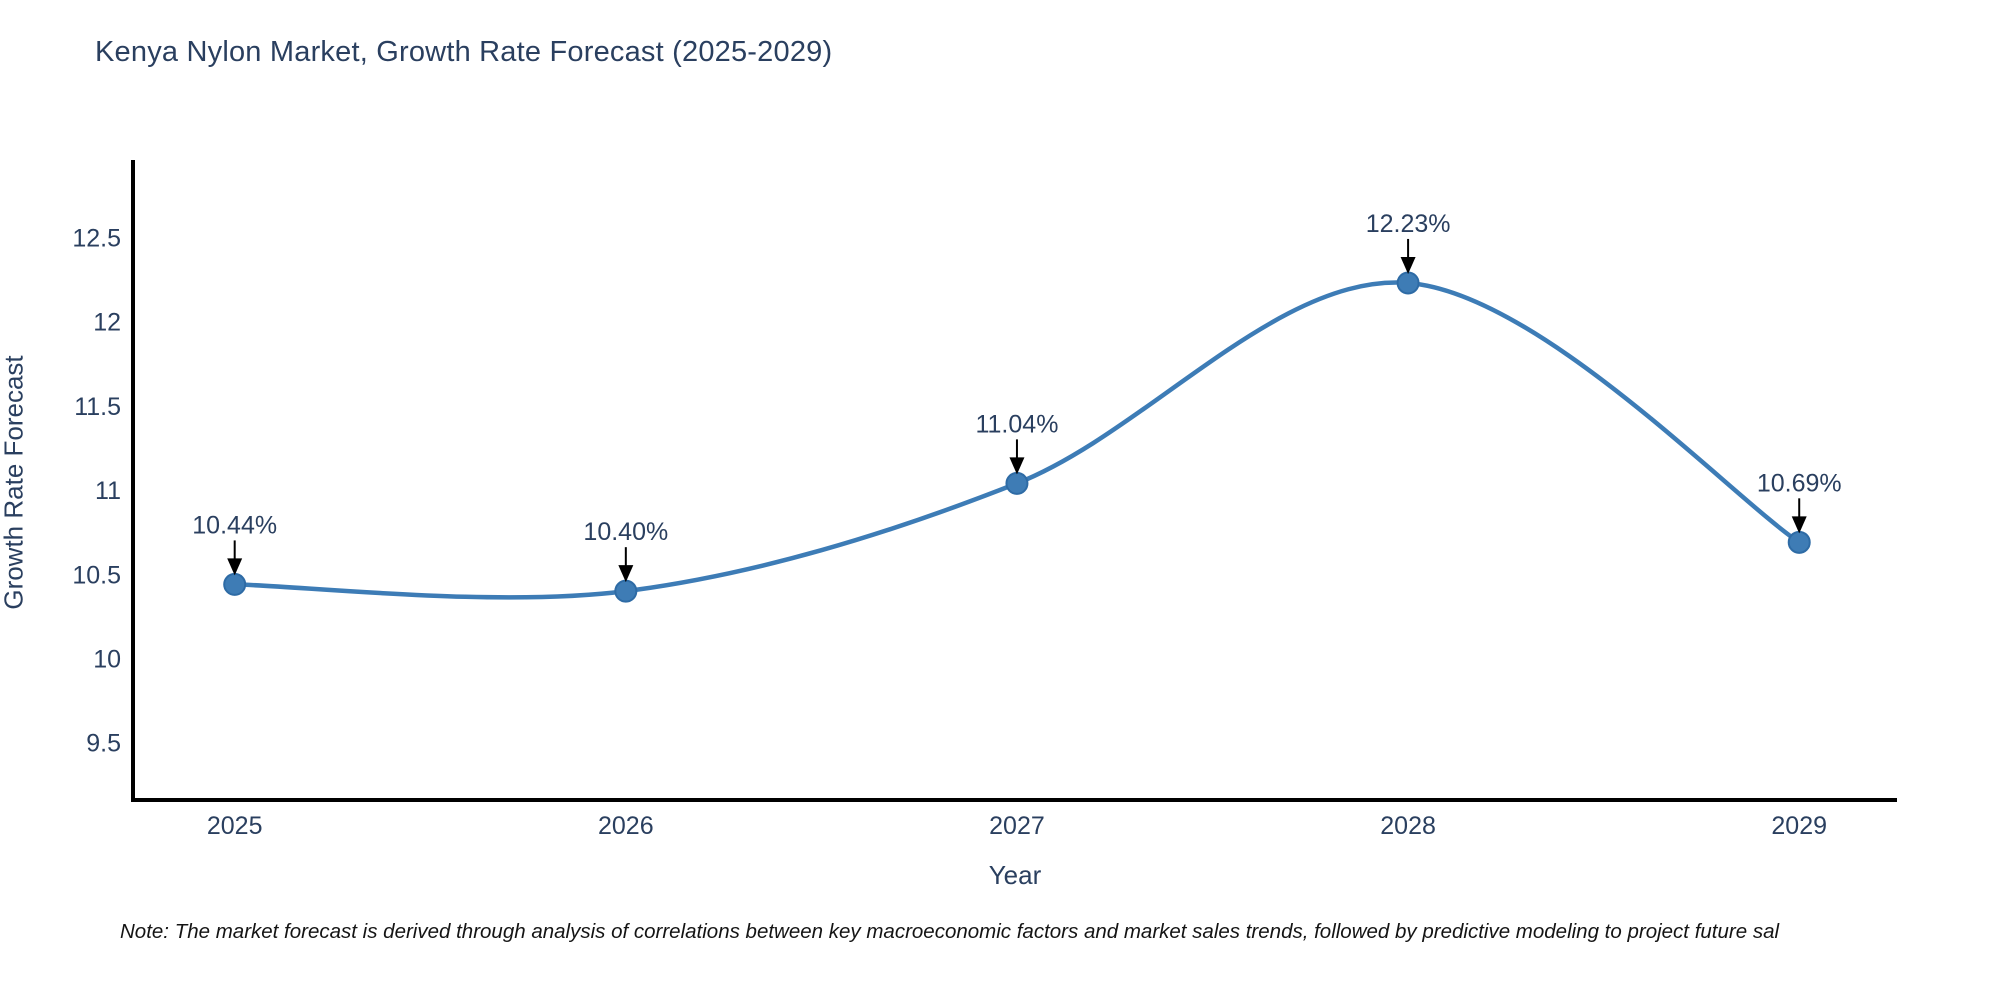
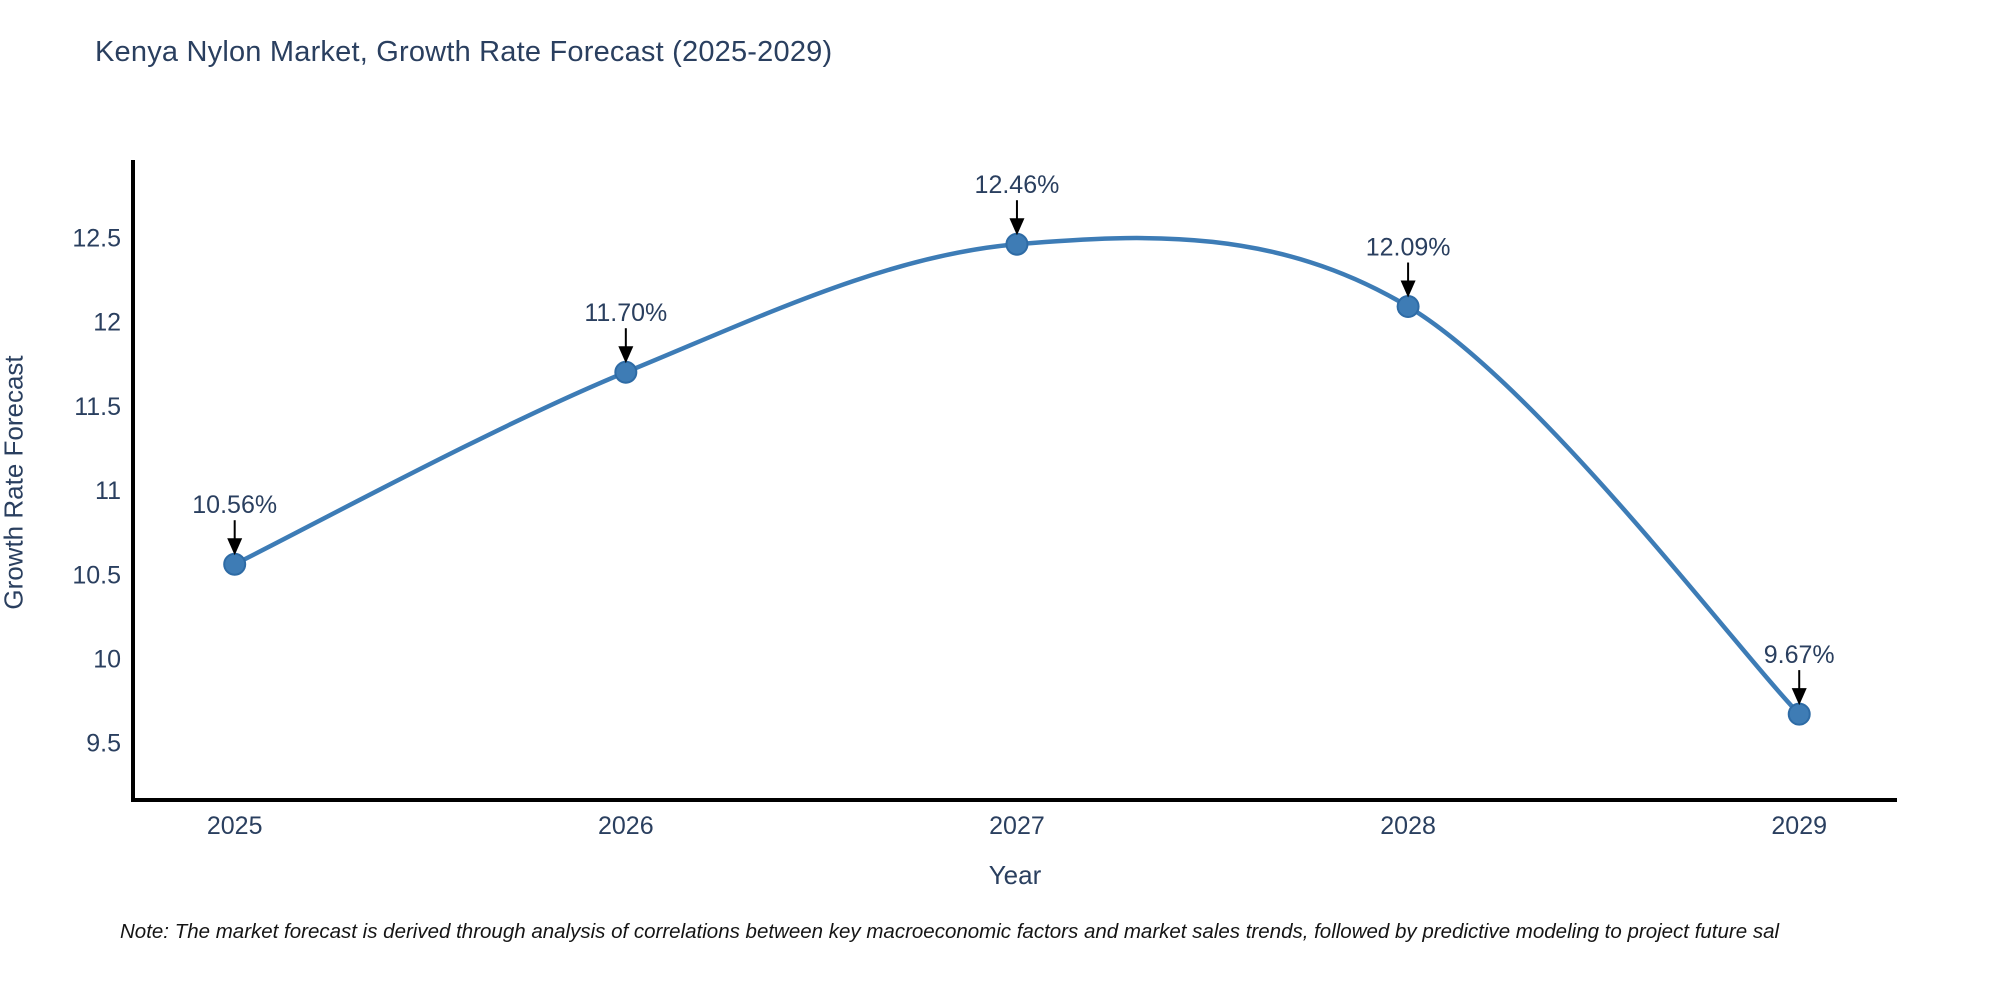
2025: 10.44% -> 10.56%
2026: 10.40% -> 11.70%
2027: 11.04% -> 12.46%
2028: 12.23% -> 12.09%
2029: 10.69% -> 9.67%
